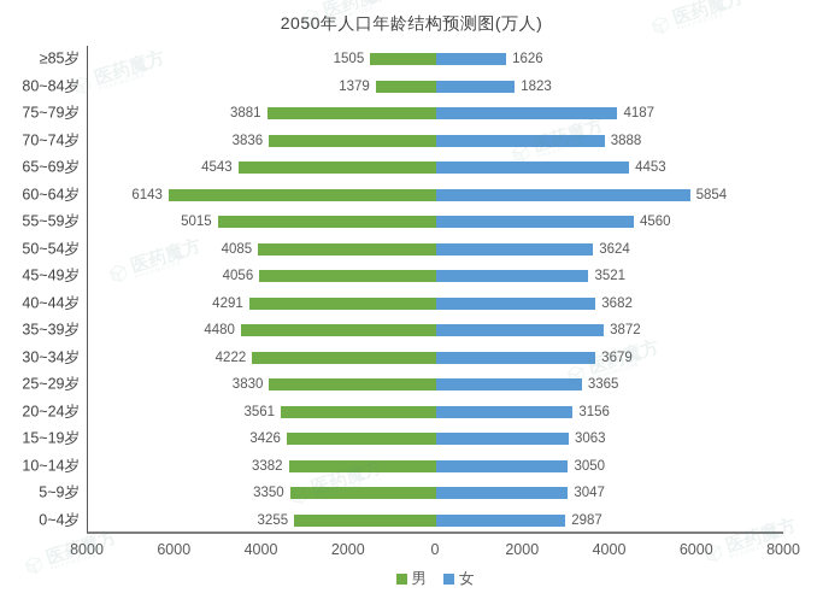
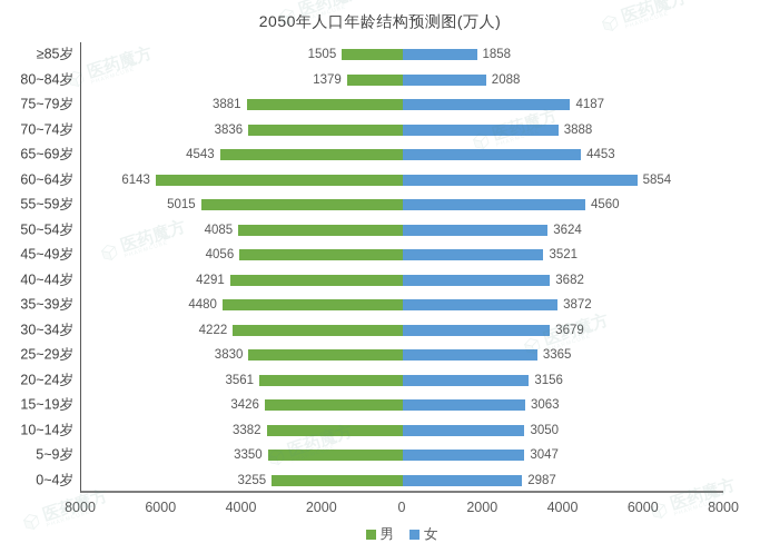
女/≥85岁: 1626 -> 1858
女/80~84岁: 1823 -> 2088
